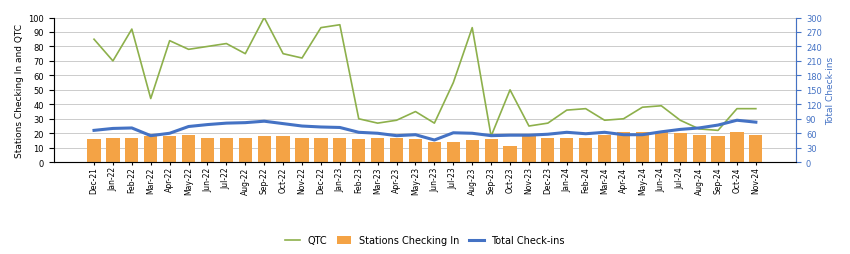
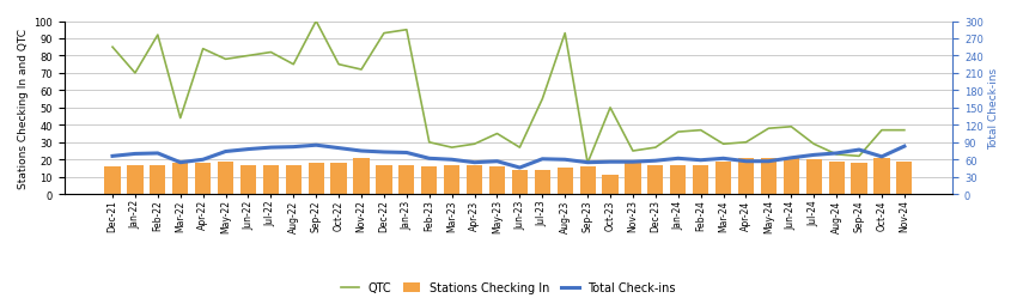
Stations Checking In/Nov-22: 17 -> 21
Total Check-ins/Oct-24: 87 -> 65
